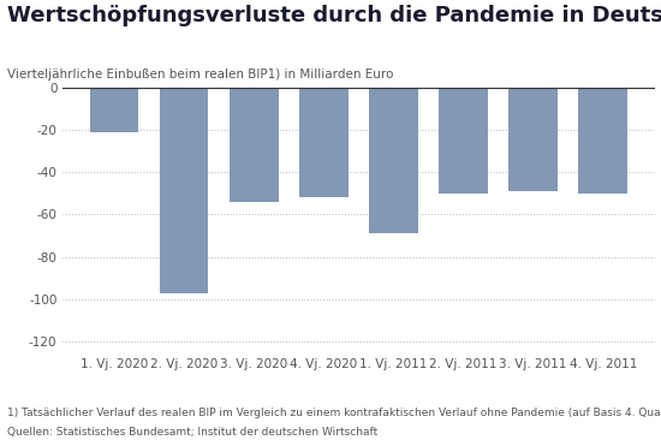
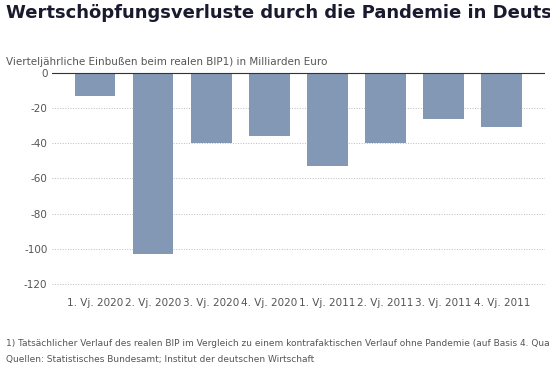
1. Vj. 2020: -21 -> -13
2. Vj. 2020: -97 -> -103
3. Vj. 2020: -54 -> -40
4. Vj. 2020: -52 -> -36
1. Vj. 2011: -69 -> -53
2. Vj. 2011: -50 -> -40
3. Vj. 2011: -49 -> -26
4. Vj. 2011: -50 -> -31
